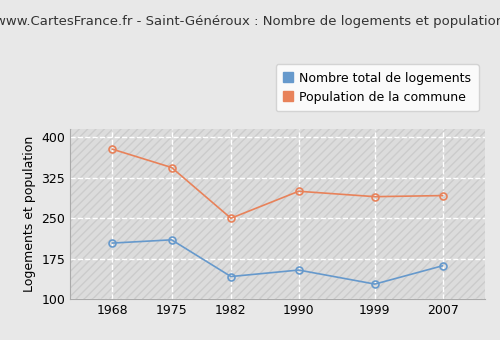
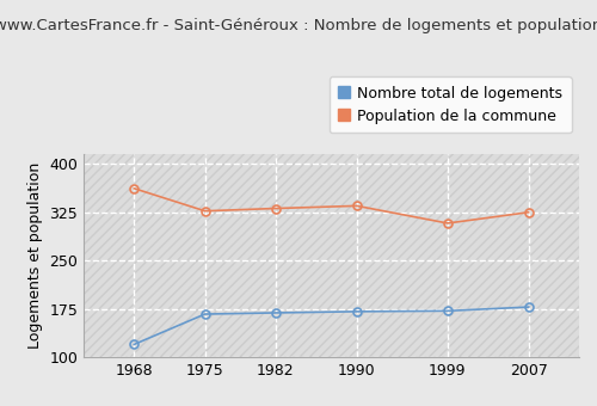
Nombre total de logements/1968: 204 -> 120
Population de la commune/1968: 378 -> 362
Nombre total de logements/1975: 210 -> 167
Population de la commune/1975: 344 -> 327
Nombre total de logements/1982: 142 -> 169
Population de la commune/1982: 250 -> 331
Nombre total de logements/1990: 154 -> 171
Population de la commune/1990: 300 -> 335
Nombre total de logements/1999: 128 -> 172
Population de la commune/1999: 290 -> 308
Nombre total de logements/2007: 162 -> 178
Population de la commune/2007: 292 -> 325
